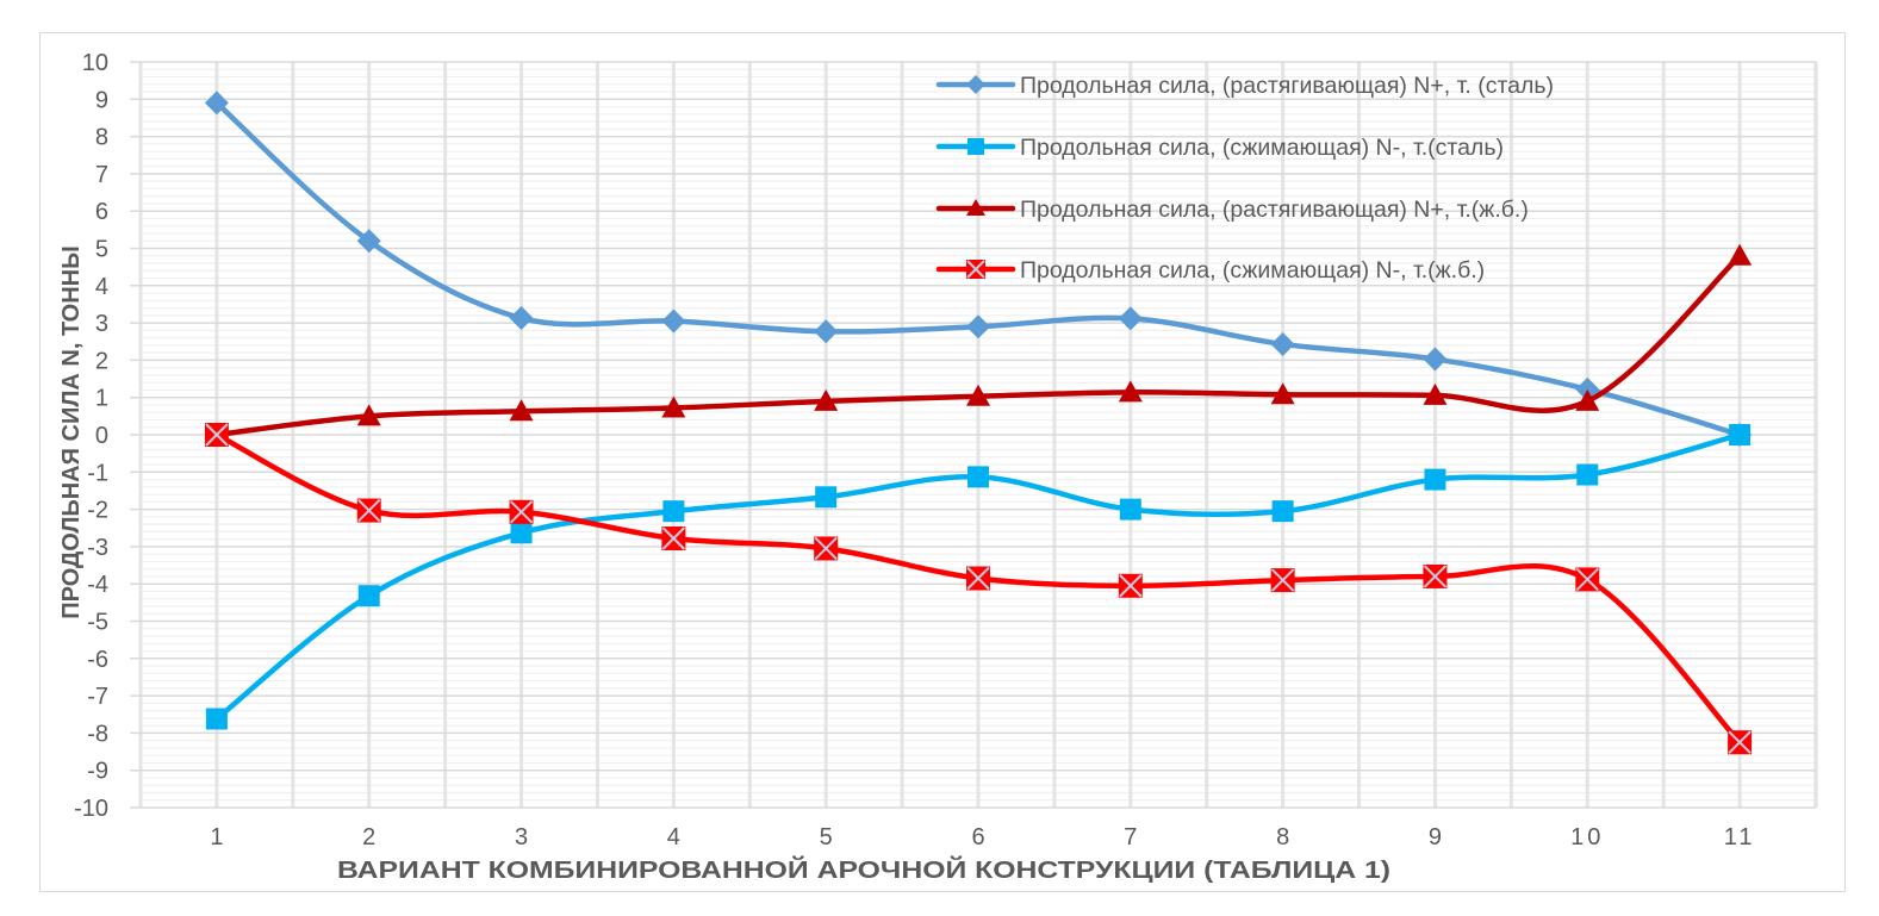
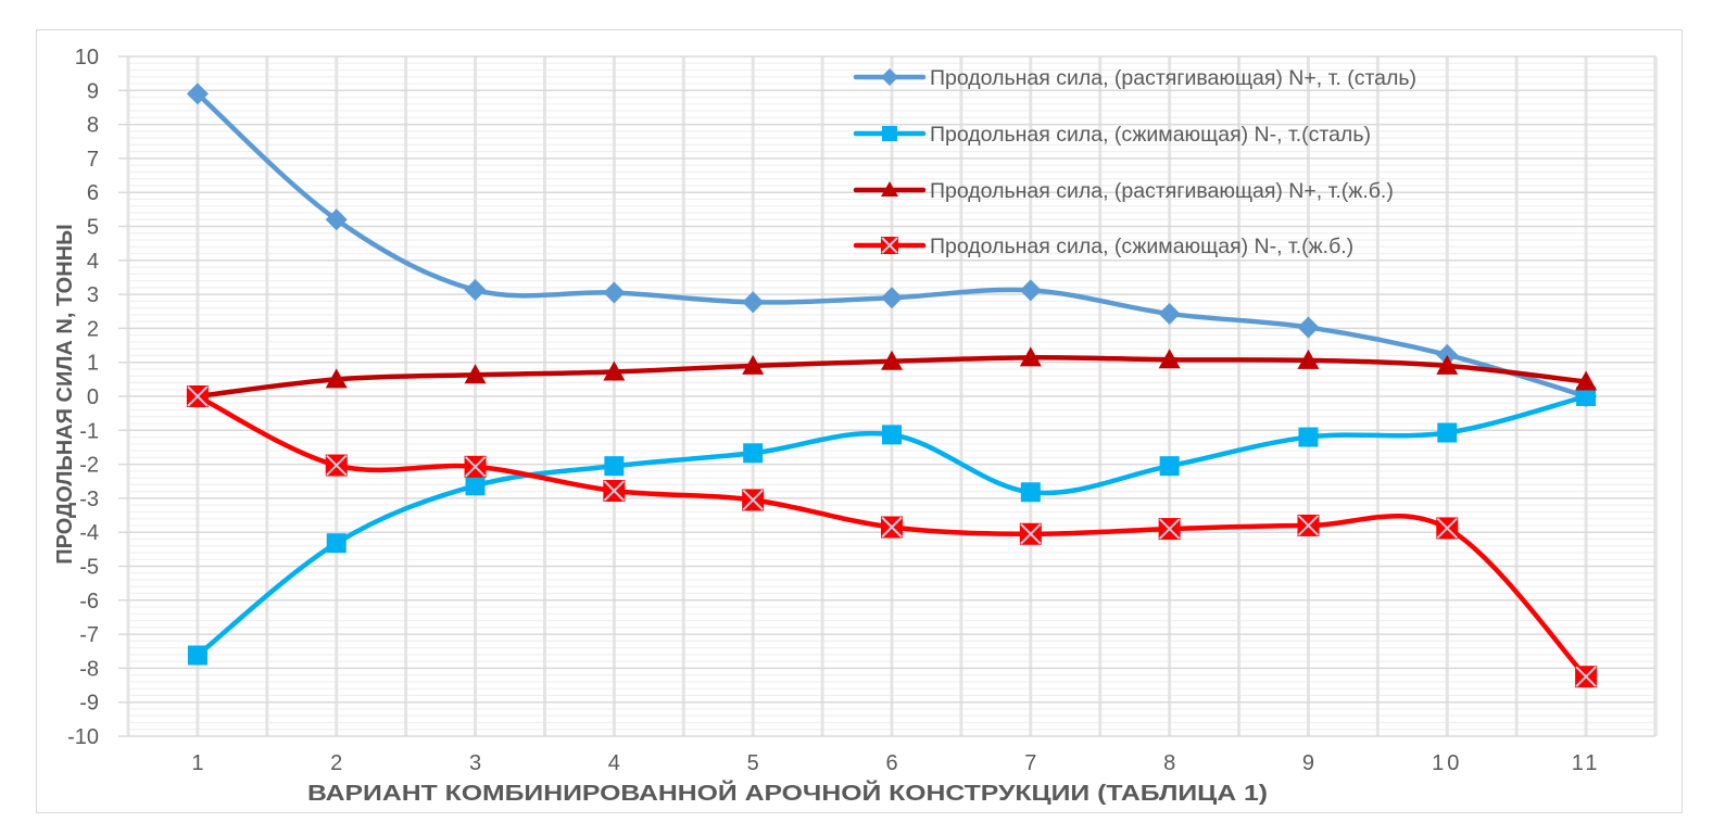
Продольная сила, (сжимающая) N-, т.(сталь)/7: -2.0 -> -2.8
Продольная сила, (растягивающая) N+, т.(ж.б.)/11: 4.8 -> 0.4
